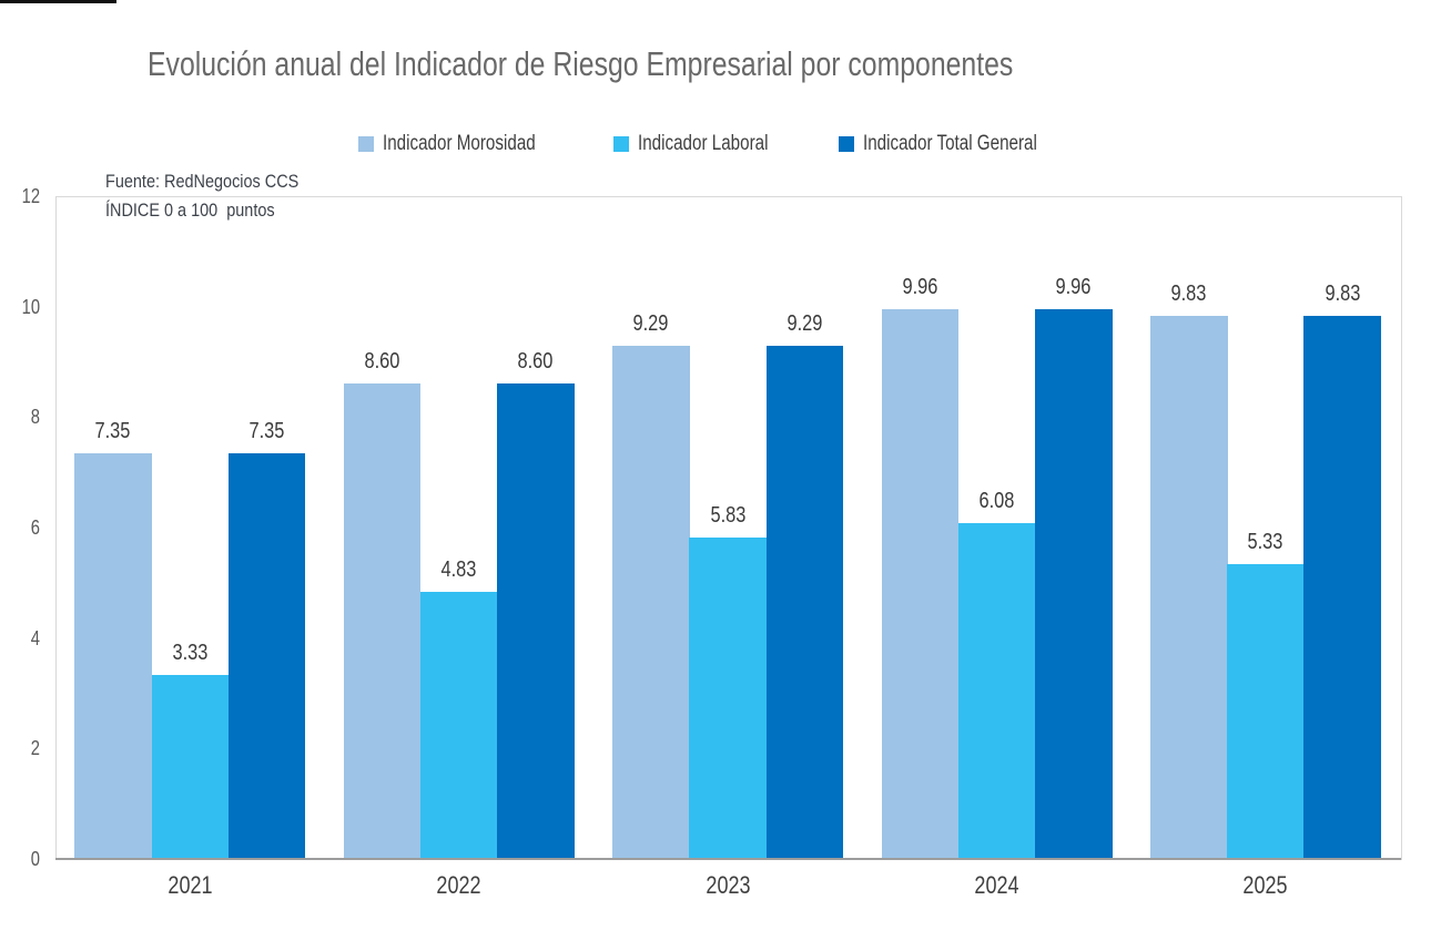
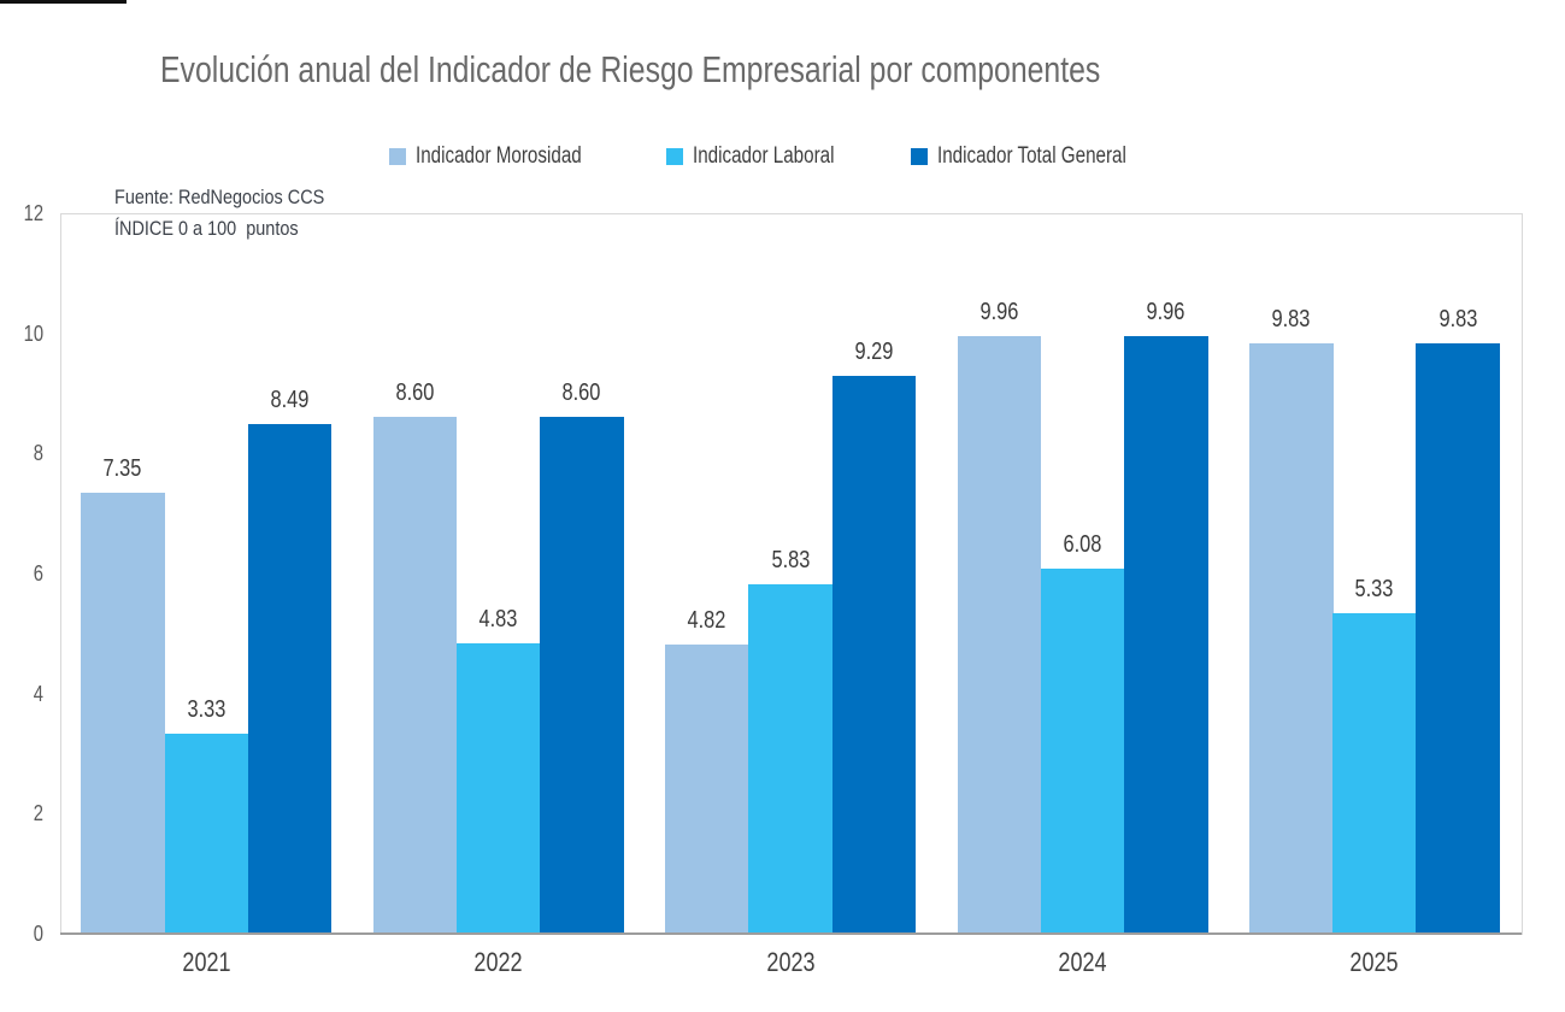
Indicador Total General/2021: 7.35 -> 8.49
Indicador Morosidad/2023: 9.29 -> 4.82
